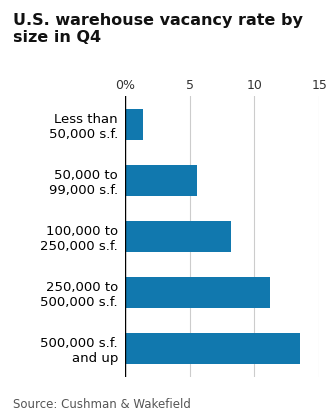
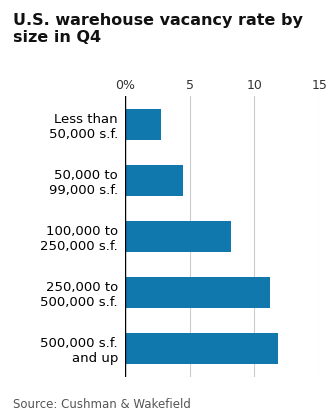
Less than 50,000 s.f.: 1.4 -> 2.8
50,000 to 99,000 s.f.: 5.6 -> 4.5
500,000 s.f. and up: 13.5 -> 11.8
